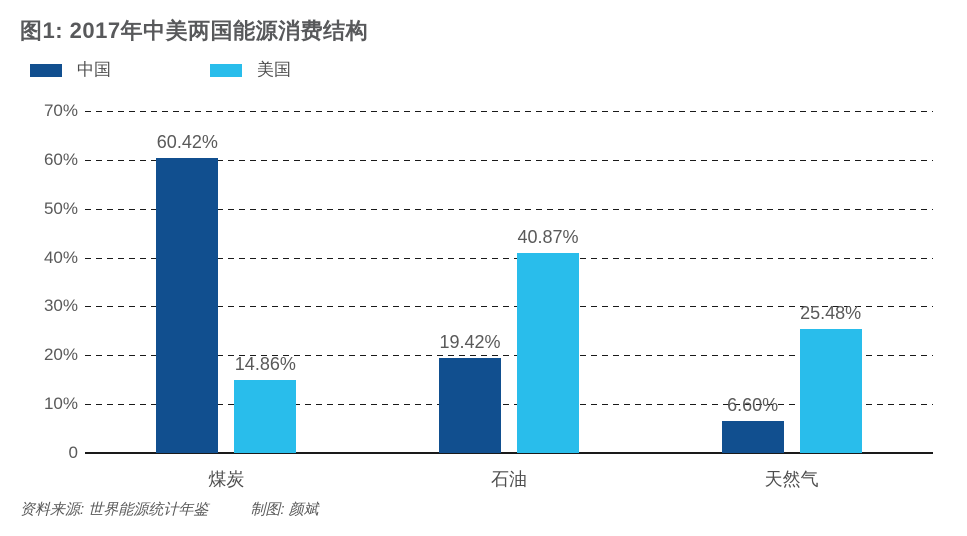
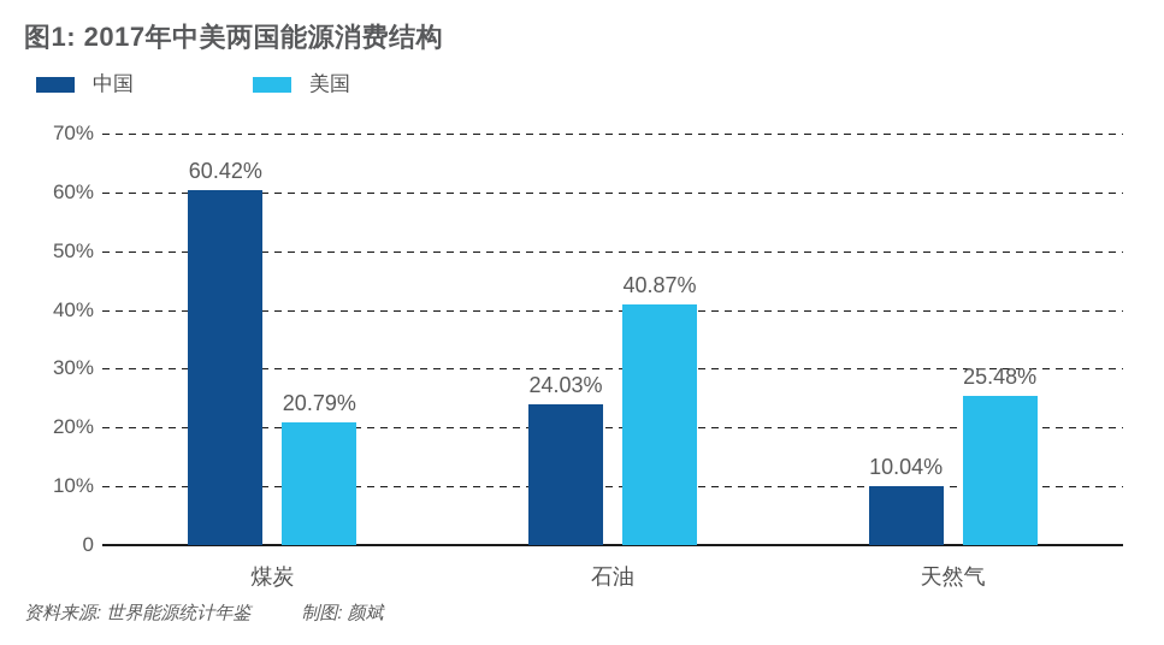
美国/煤炭: 14.86% -> 20.79%
中国/石油: 19.42% -> 24.03%
中国/天然气: 6.60% -> 10.04%
